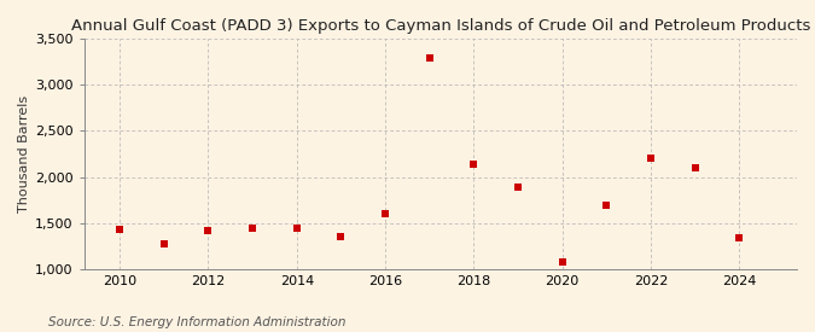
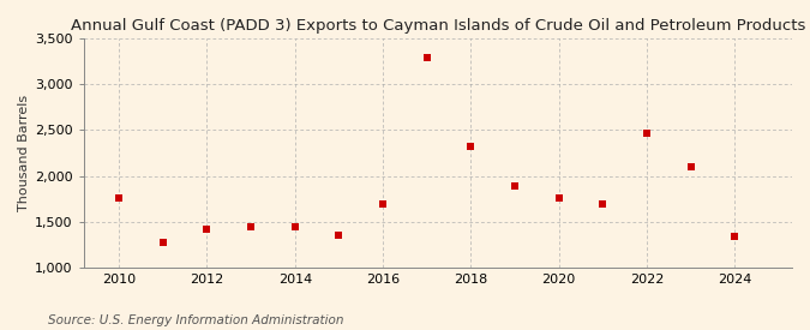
2010: 1,430 -> 1,760
2016: 1,600 -> 1,700
2018: 2,140 -> 2,320
2020: 1,080 -> 1,760
2022: 2,210 -> 2,460
